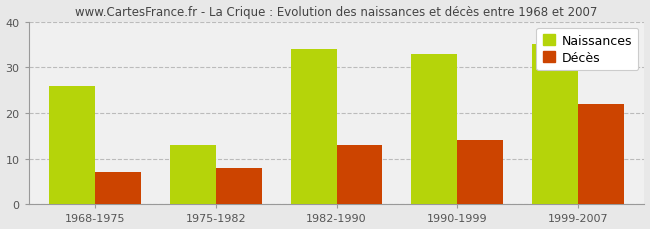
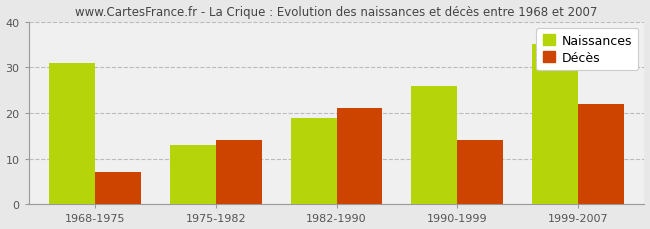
Naissances/1968-1975: 26 -> 31
Décès/1975-1982: 8 -> 14
Naissances/1982-1990: 34 -> 19
Décès/1982-1990: 13 -> 21
Naissances/1990-1999: 33 -> 26
